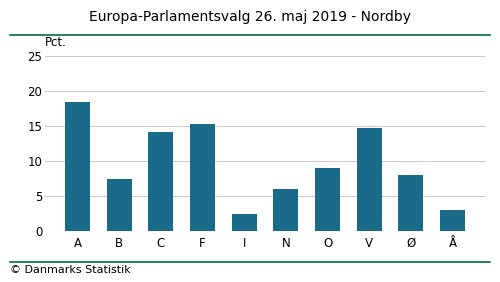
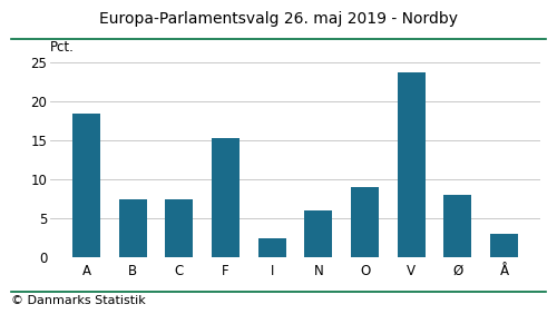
C: 14.2 -> 7.5
V: 14.8 -> 23.8
